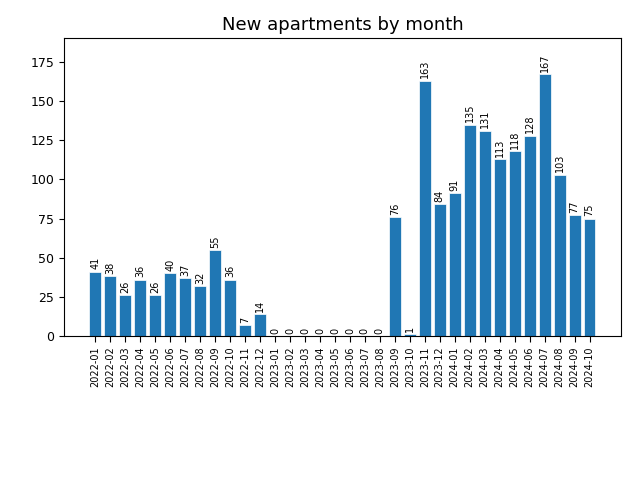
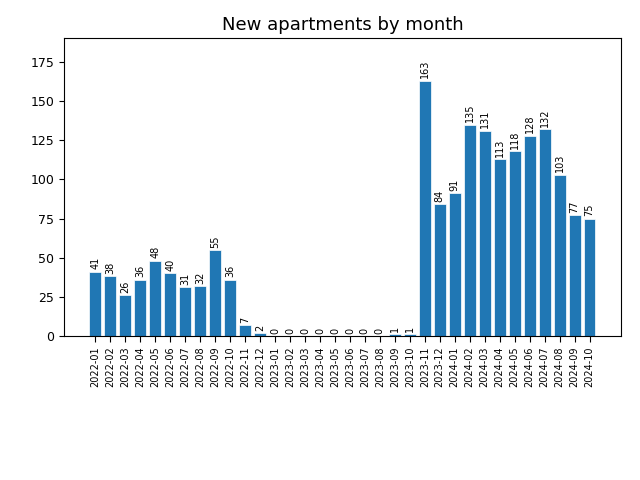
2022-05: 26 -> 48
2022-07: 37 -> 31
2022-12: 14 -> 2
2023-09: 76 -> 1
2024-07: 167 -> 132
